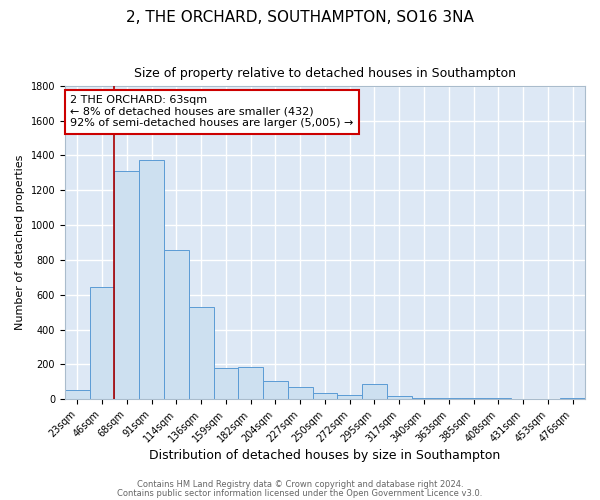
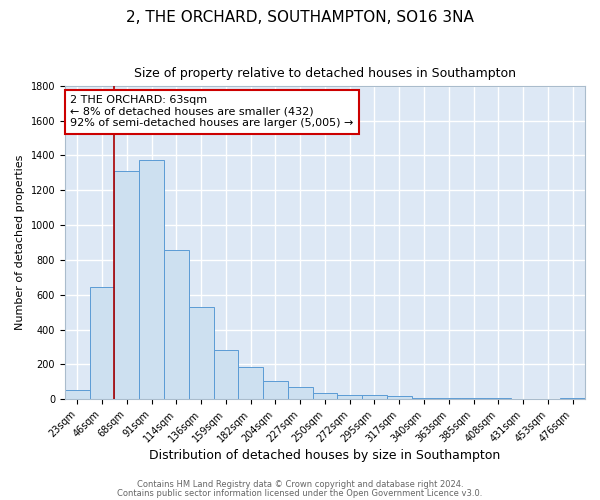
159sqm: 180 -> 280
295sqm: 90 -> 20
